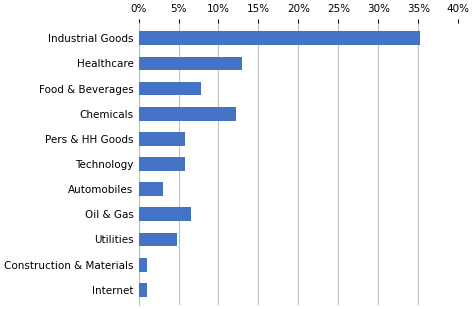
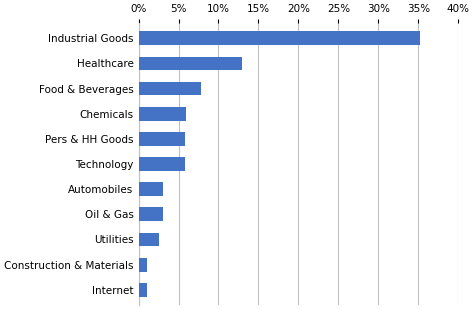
Chemicals: 12.2% -> 6.0%
Oil & Gas: 6.6% -> 3.0%
Utilities: 4.8% -> 2.5%
